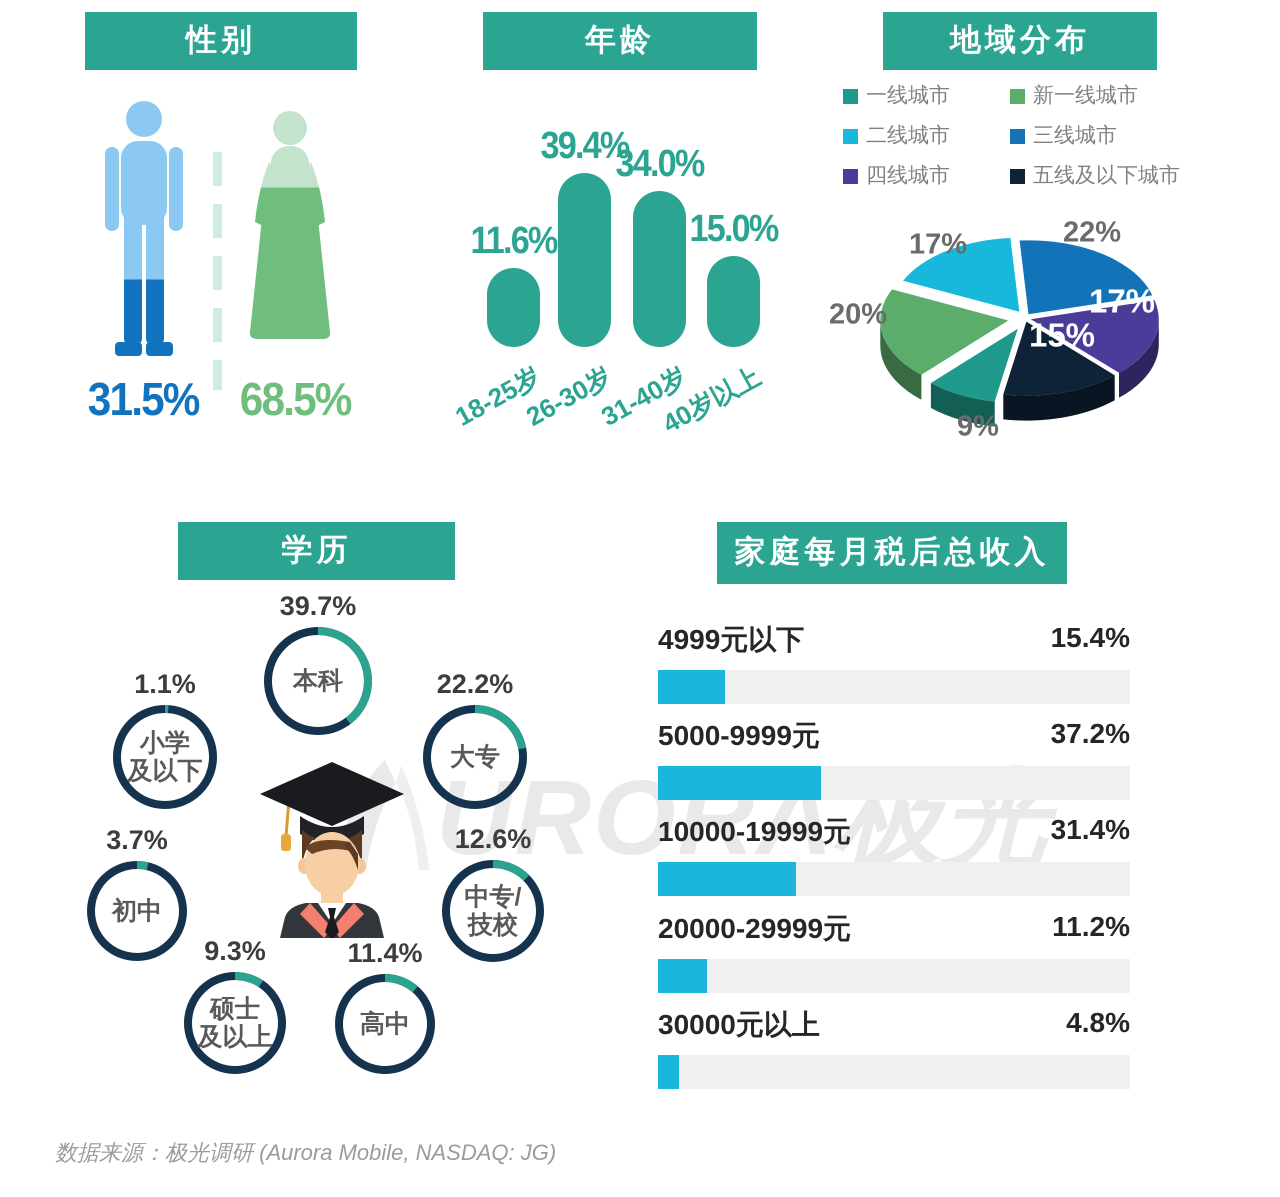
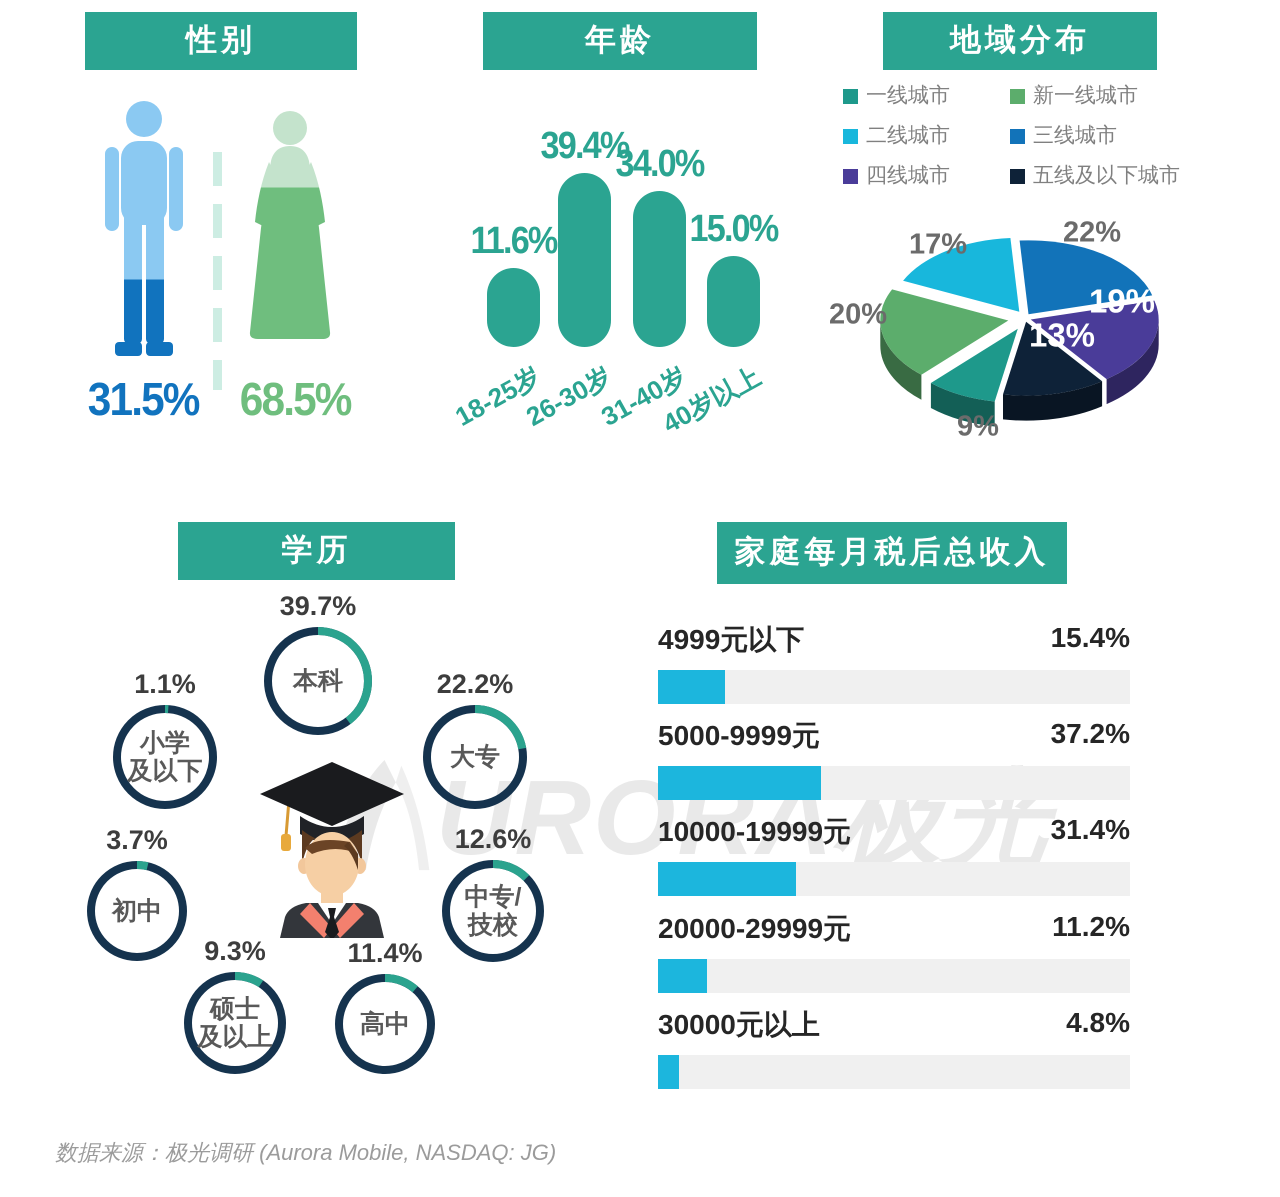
地域分布/四线城市: 17% -> 19%
地域分布/五线及以下城市: 15% -> 13%
